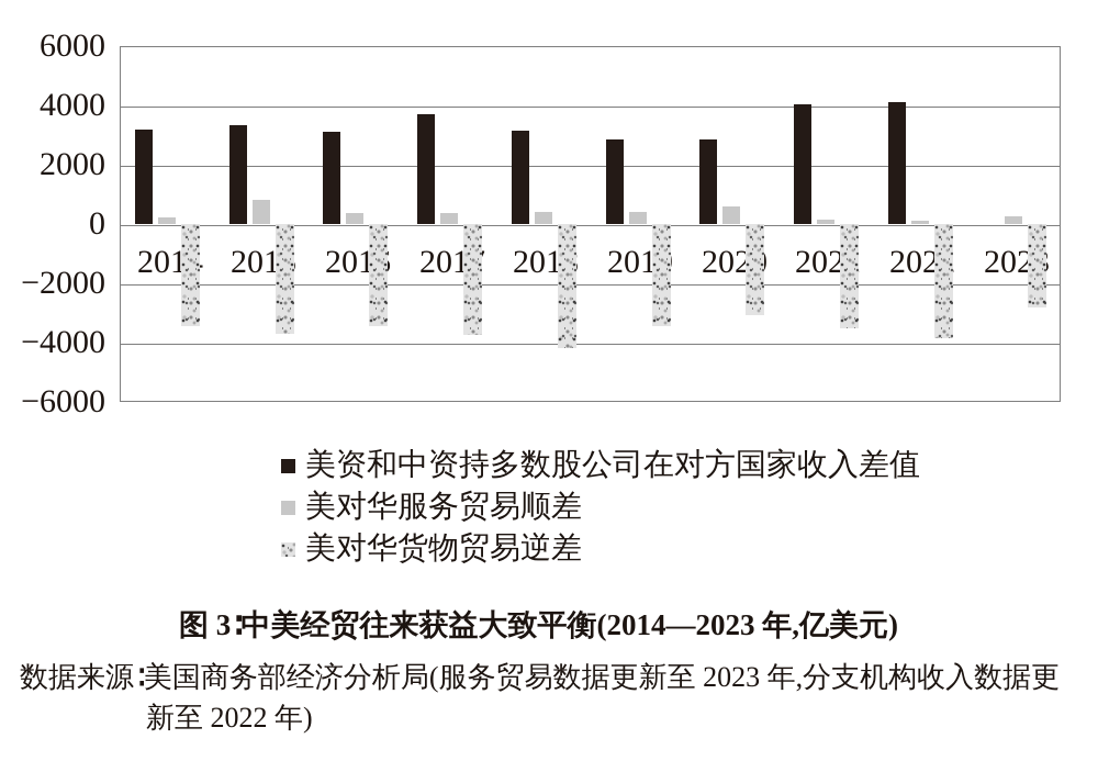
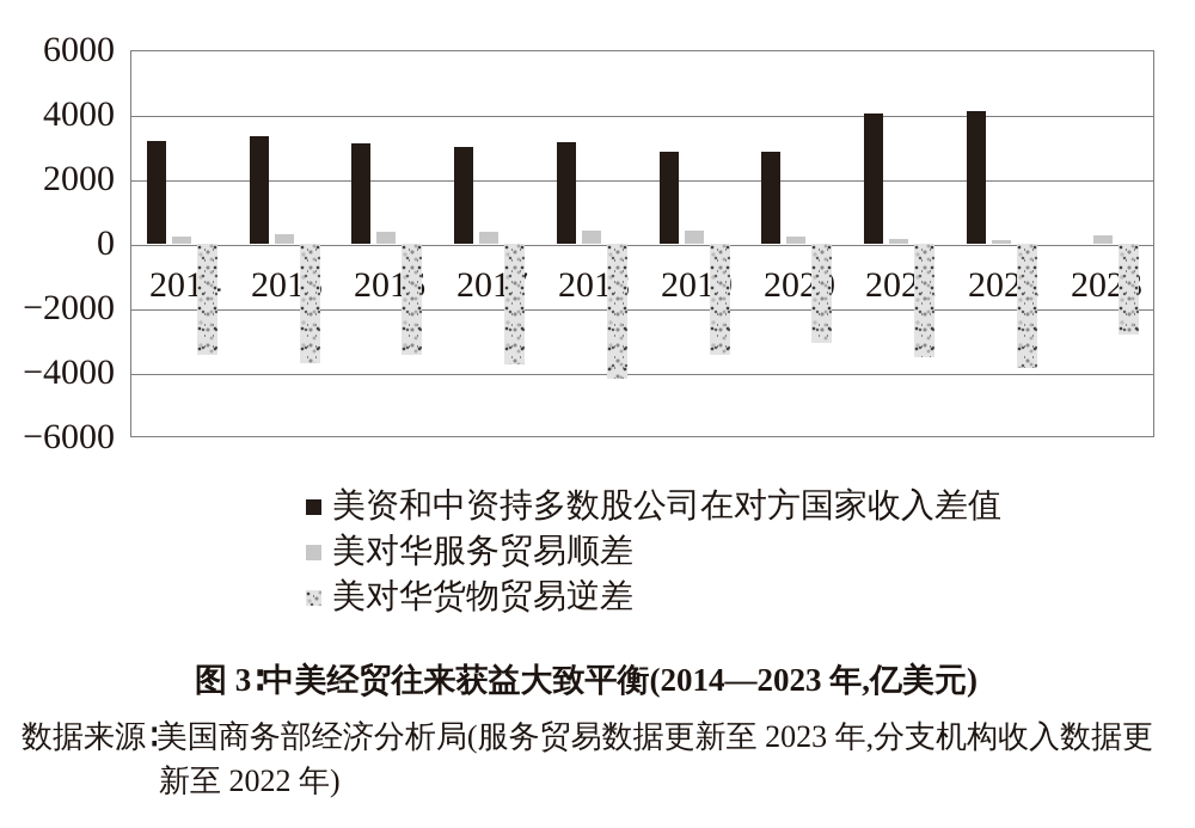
美对华服务贸易顺差/2015: 800 -> 300
美资和中资持多数股公司在对方国家收入差值/2017: 3700 -> 3000
美对华服务贸易顺差/2020: 600 -> 200
